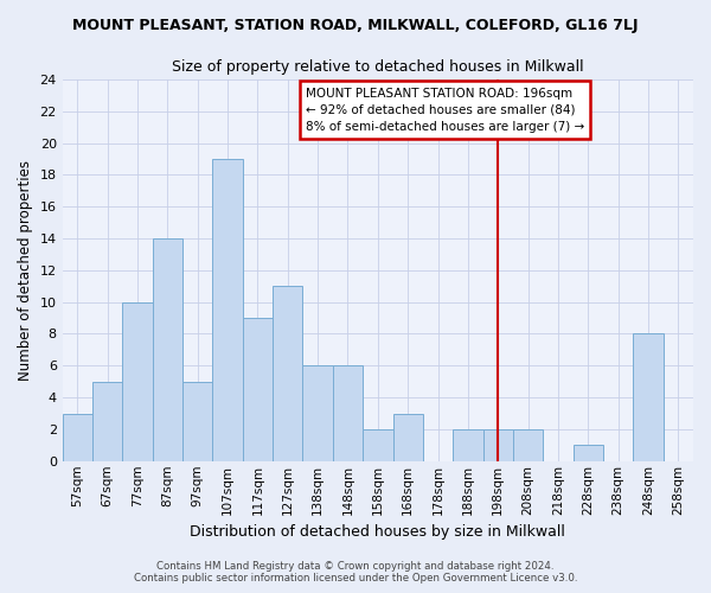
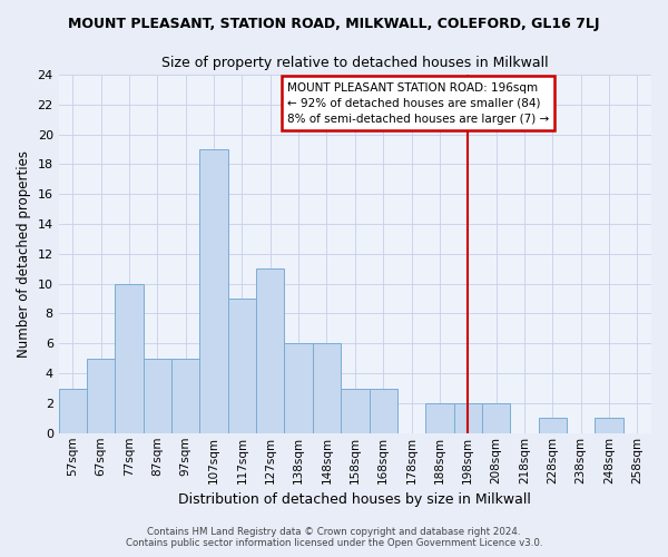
87sqm: 14 -> 5
158sqm: 2 -> 3
248sqm: 8 -> 1
